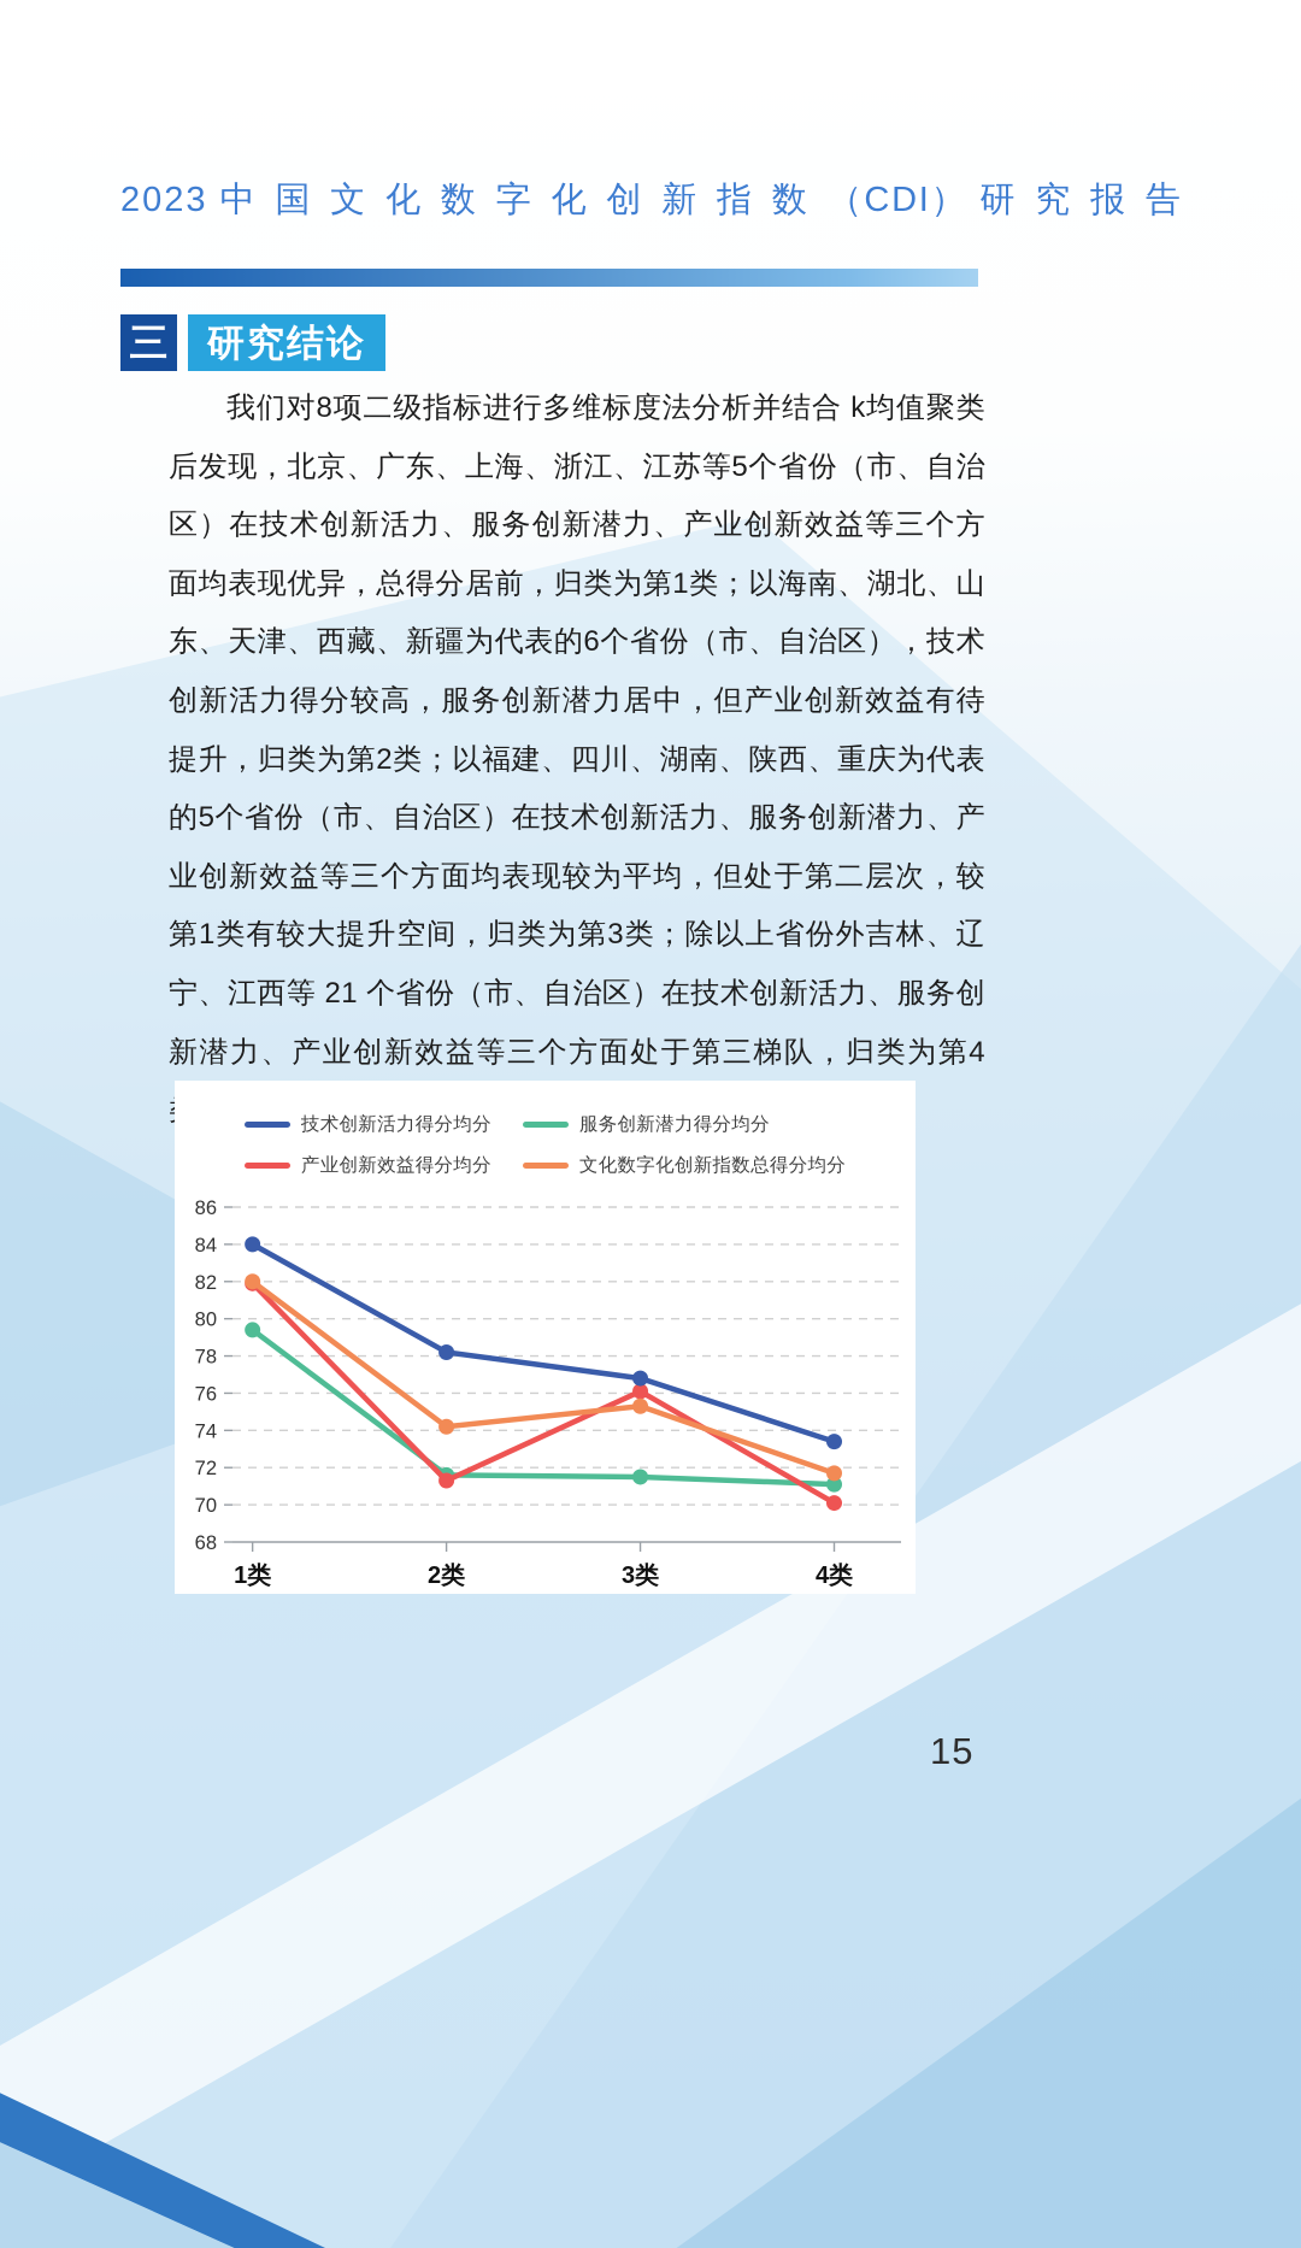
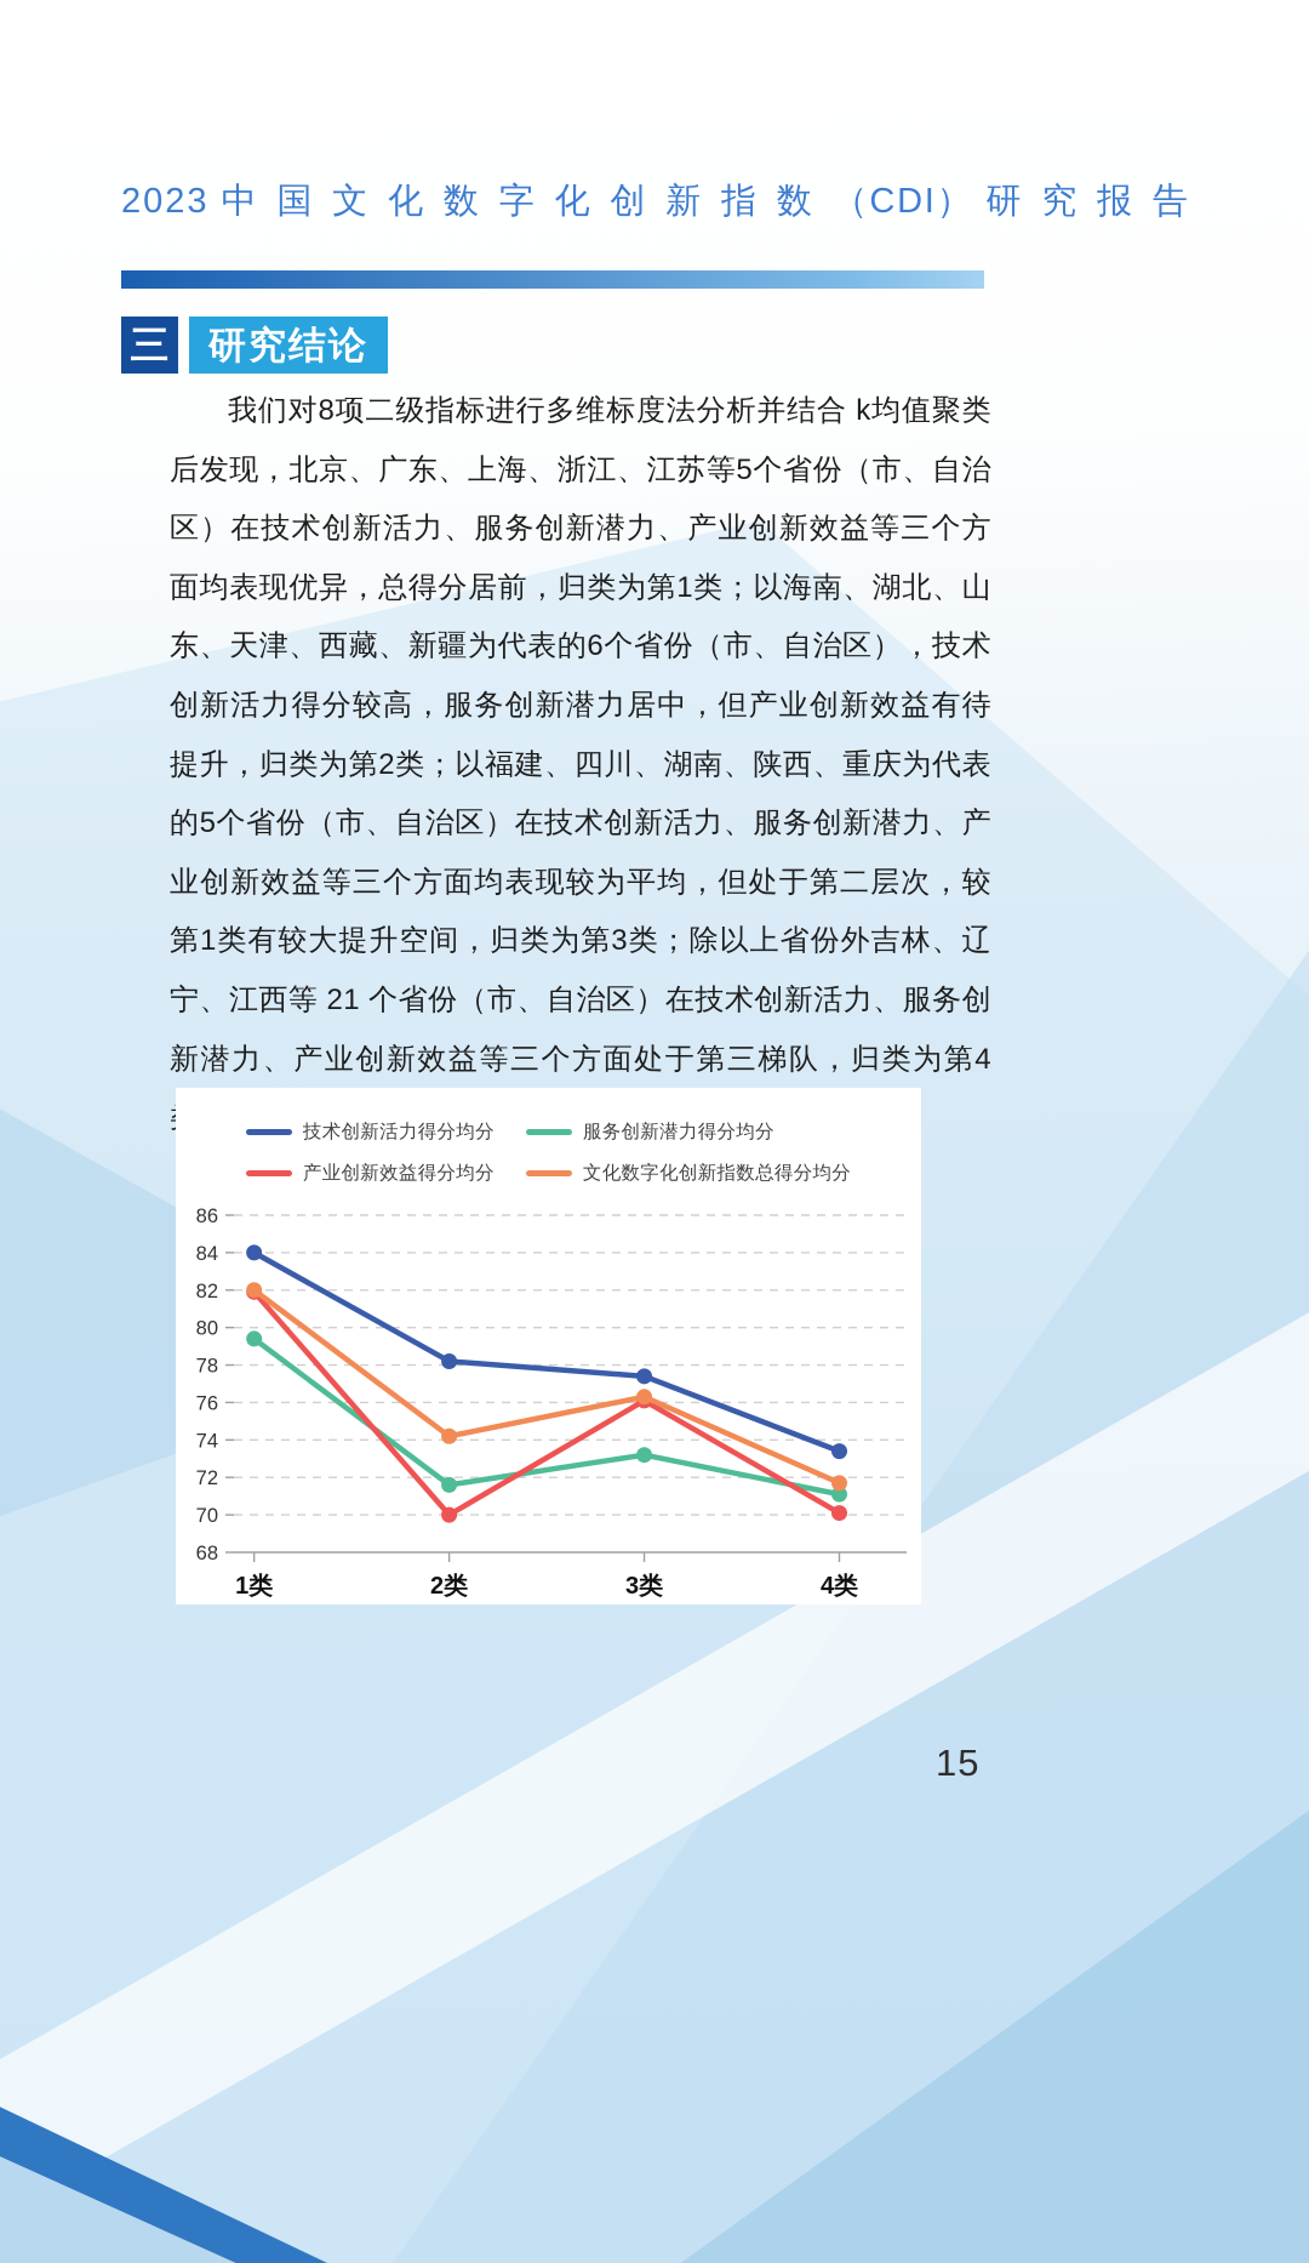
产业创新效益得分均分/2类: 71.3 -> 70.0
技术创新活力得分均分/3类: 76.8 -> 77.4
服务创新潜力得分均分/3类: 71.5 -> 73.2
文化数字化创新指数总得分均分/3类: 75.3 -> 76.3
